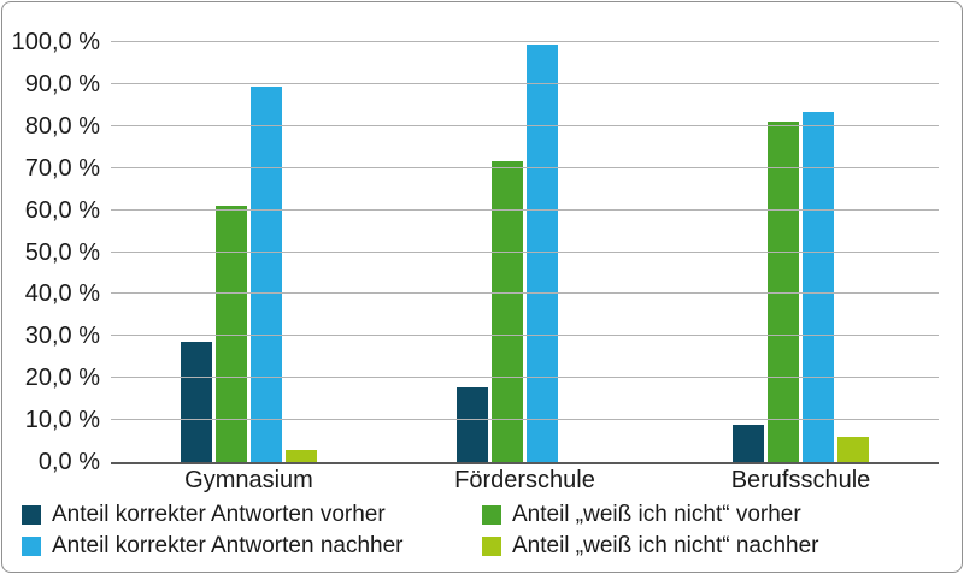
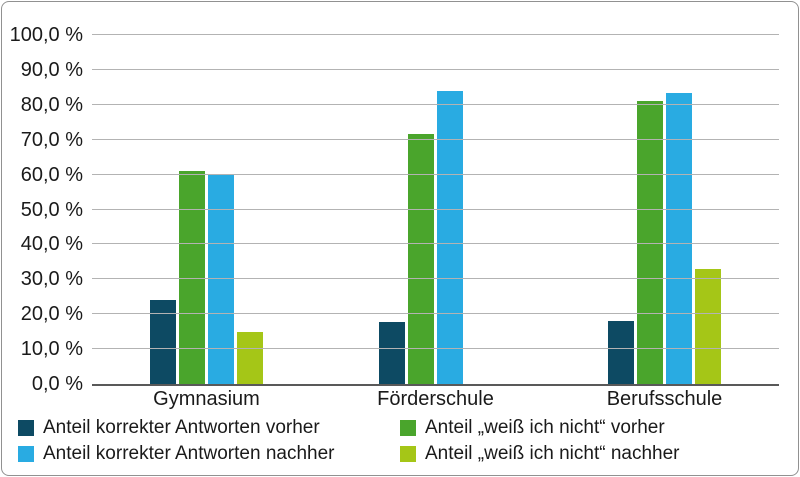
Anteil korrekter Antworten vorher/Gymnasium: 29% -> 24%
Anteil korrekter Antworten nachher/Gymnasium: 90% -> 60%
Anteil „weiß ich nicht“ nachher/Gymnasium: 3% -> 15%
Anteil korrekter Antworten nachher/Förderschule: 99% -> 84%
Anteil korrekter Antworten vorher/Berufsschule: 9% -> 18%
Anteil „weiß ich nicht“ nachher/Berufsschule: 6% -> 33%
